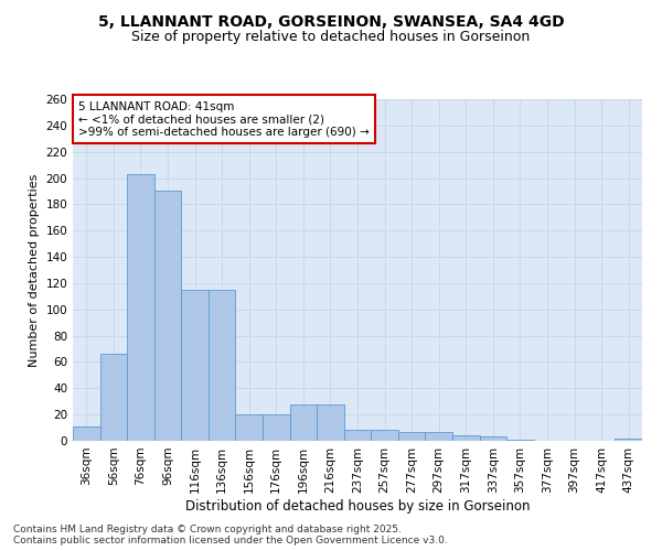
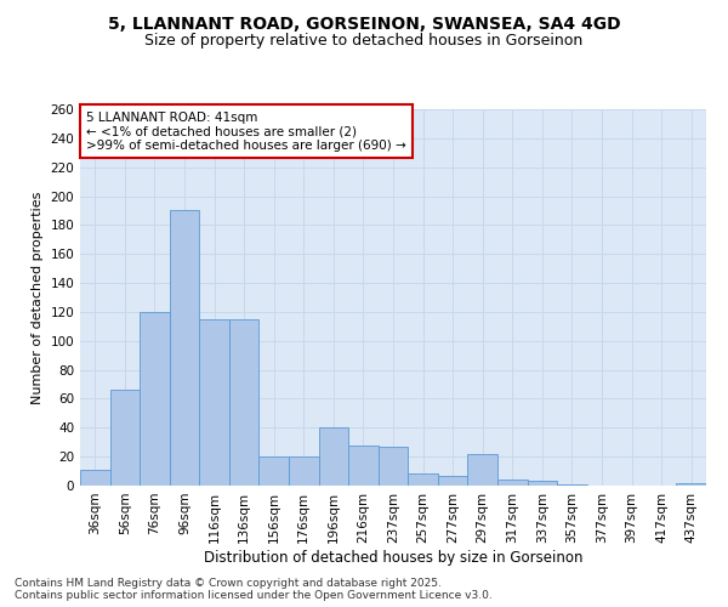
76sqm: 203 -> 120
196sqm: 28 -> 40
237sqm: 8 -> 27
297sqm: 7 -> 22
